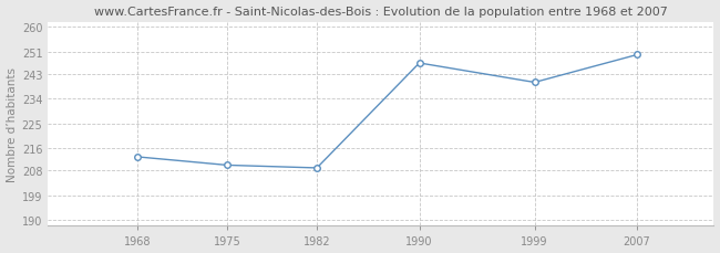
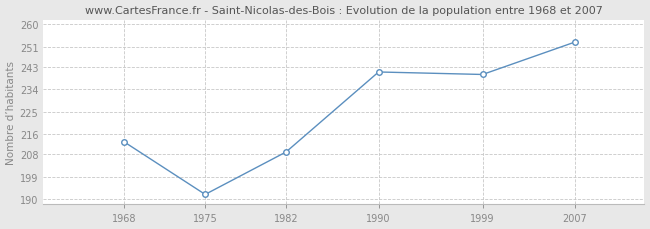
1975: 210 -> 192
1990: 247 -> 241
2007: 250 -> 253
